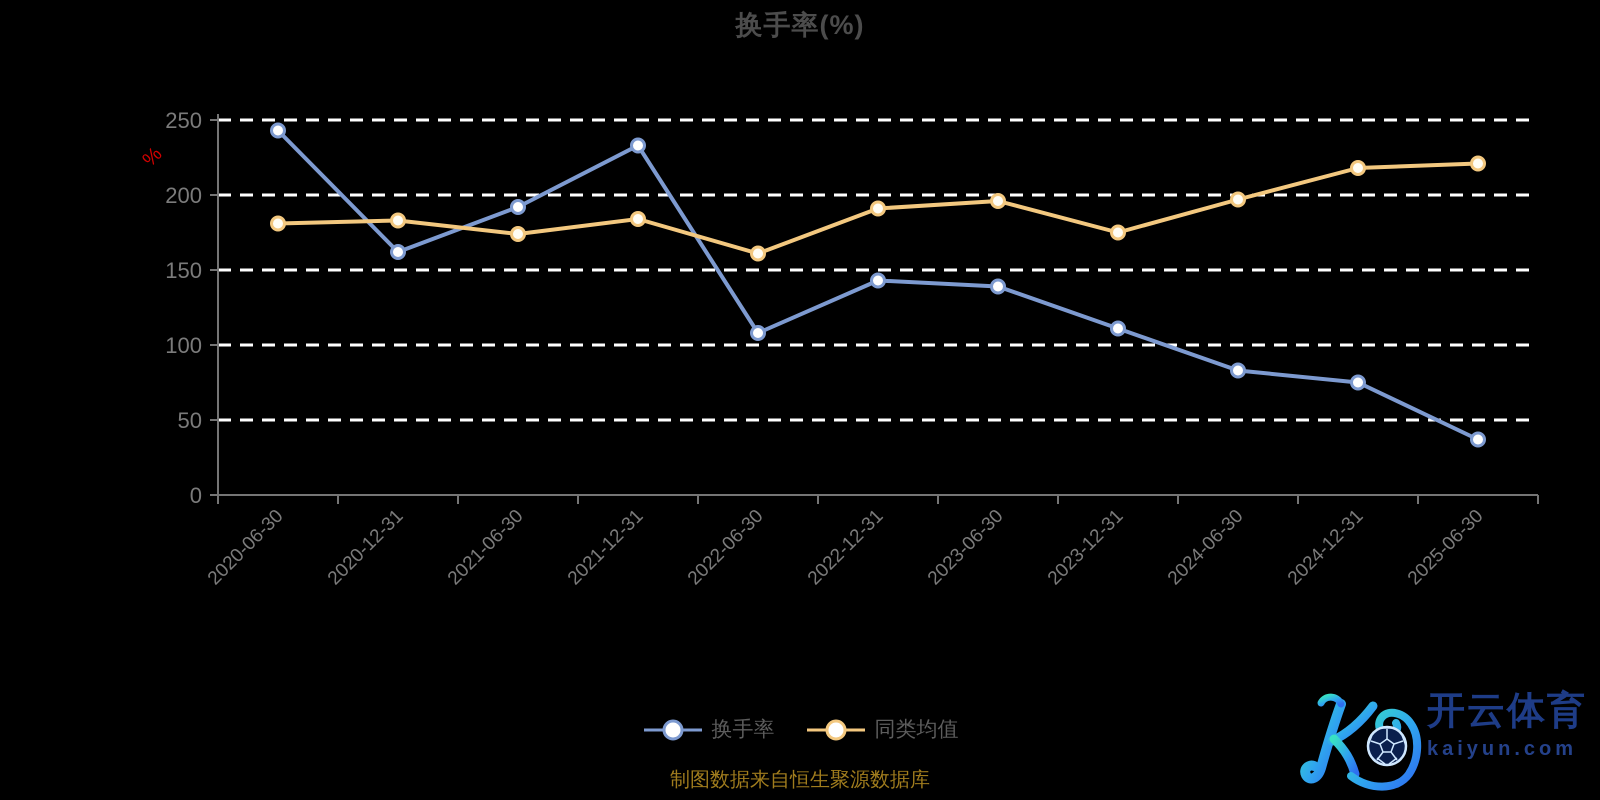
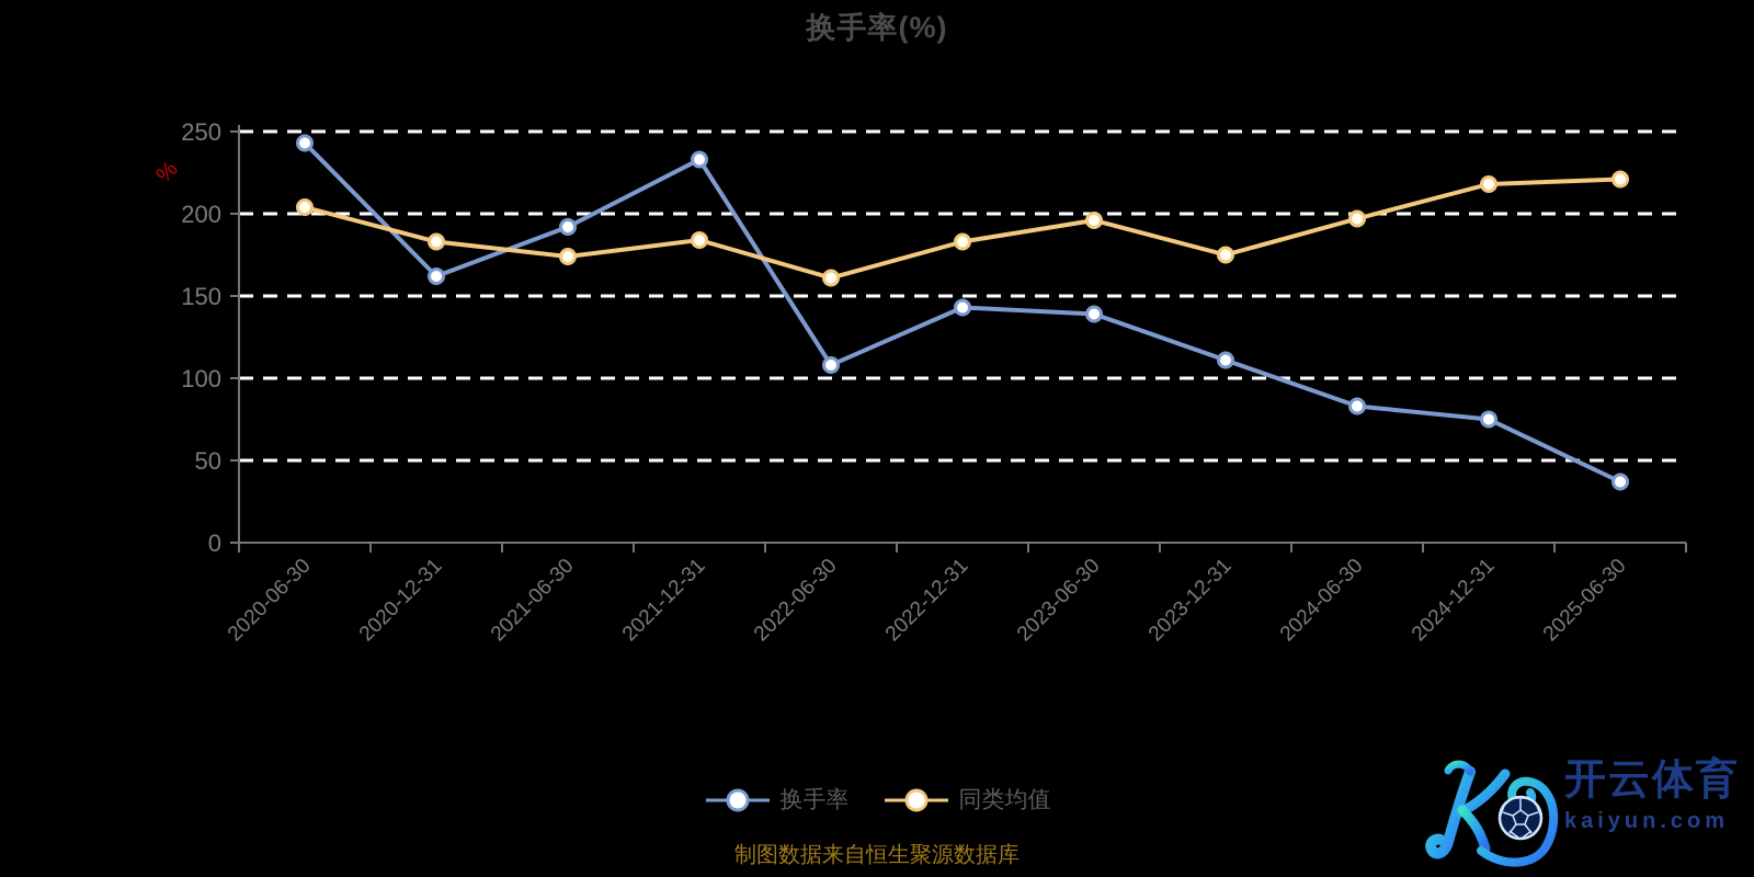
同类均值/2020-06-30: 181 -> 204
同类均值/2022-12-31: 191 -> 183
